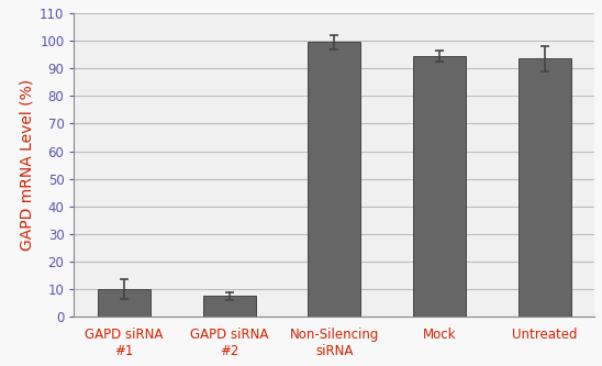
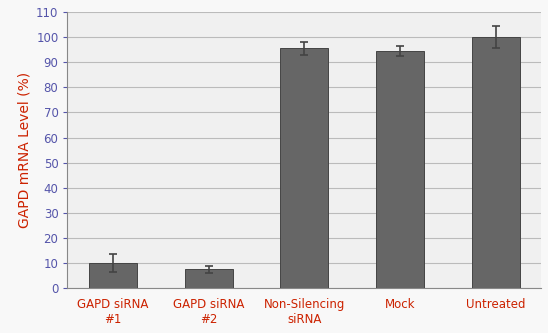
Non-Silencing siRNA: 99.5 -> 95.5
Untreated: 93.5 -> 100.0
